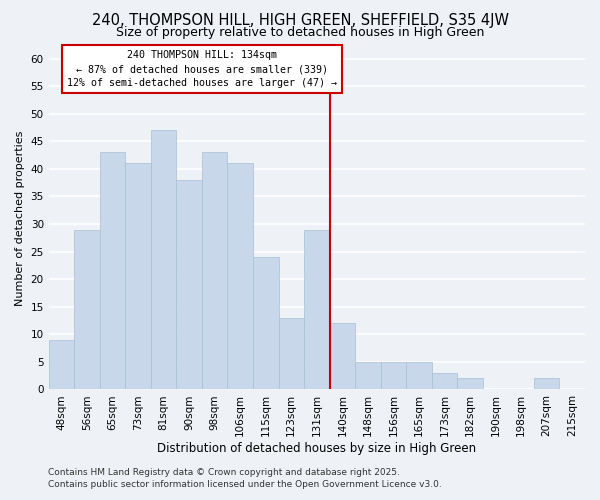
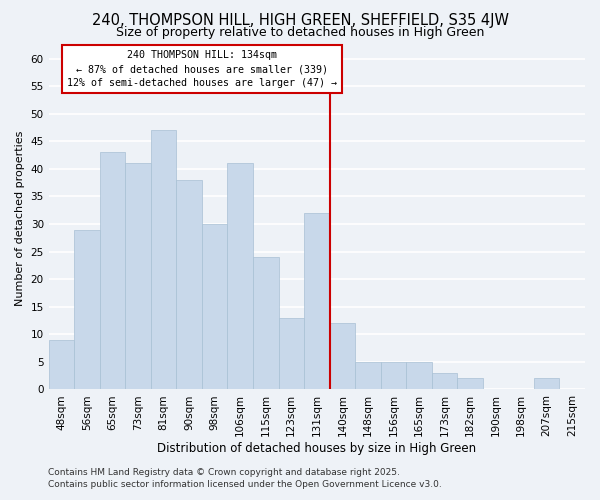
98sqm: 43 -> 30
131sqm: 29 -> 32
